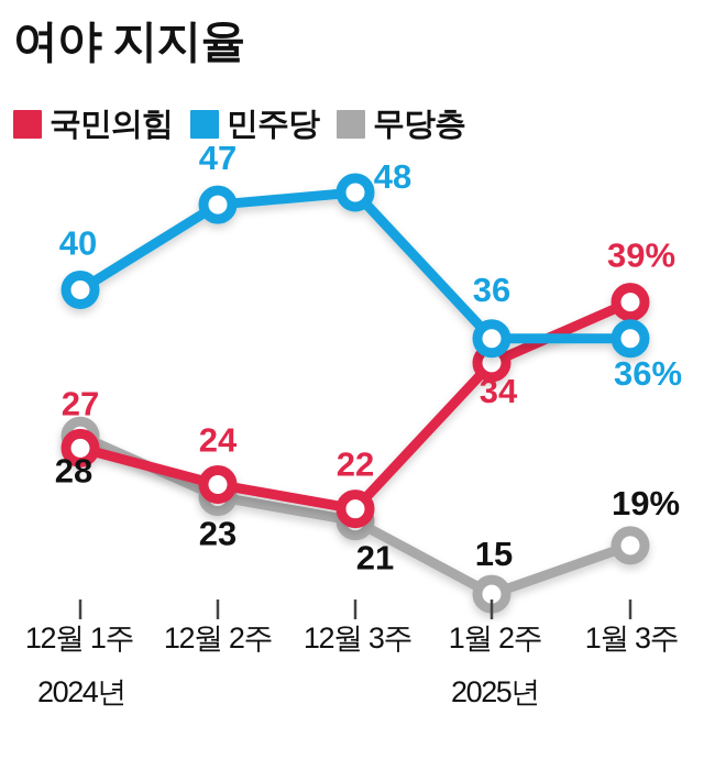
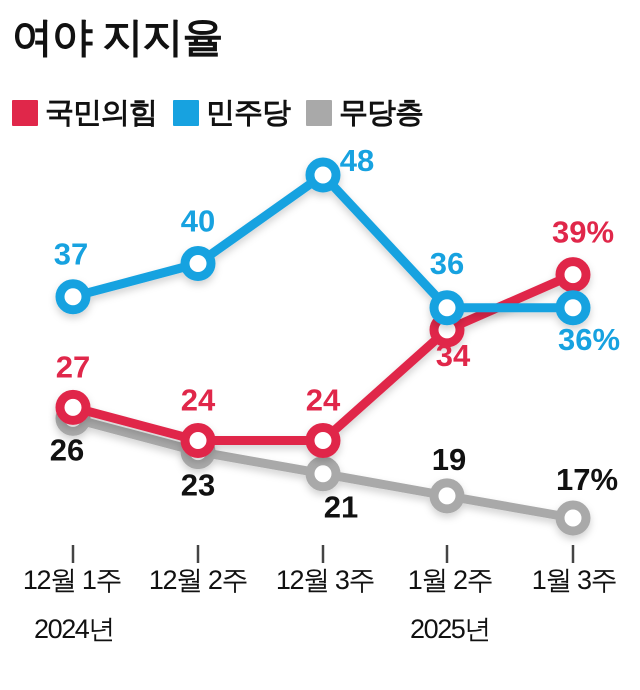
민주당/12월 1주: 40 -> 37
무당층/12월 1주: 28 -> 26
민주당/12월 2주: 47 -> 40
국민의힘/12월 3주: 22 -> 24
무당층/1월 2주: 15 -> 19
무당층/1월 3주: 19% -> 17%
